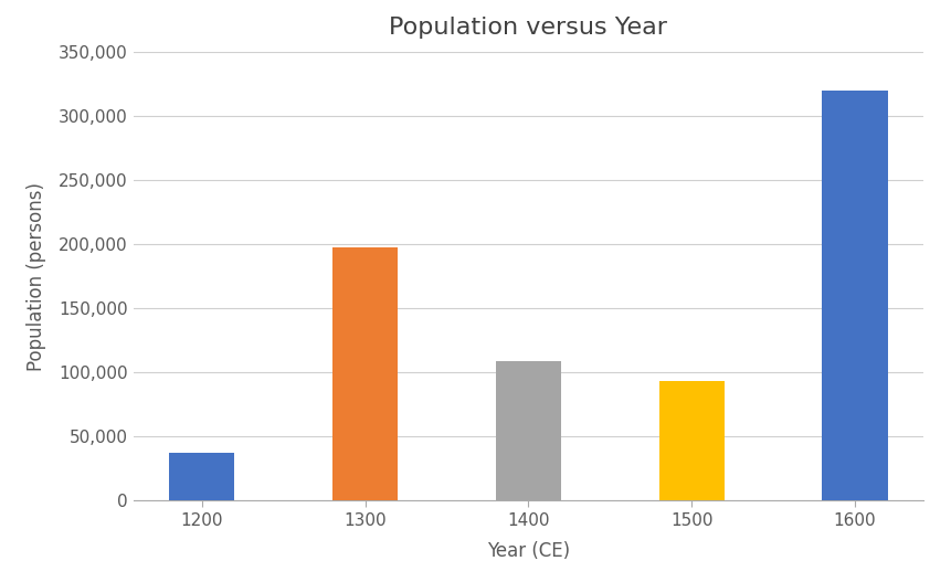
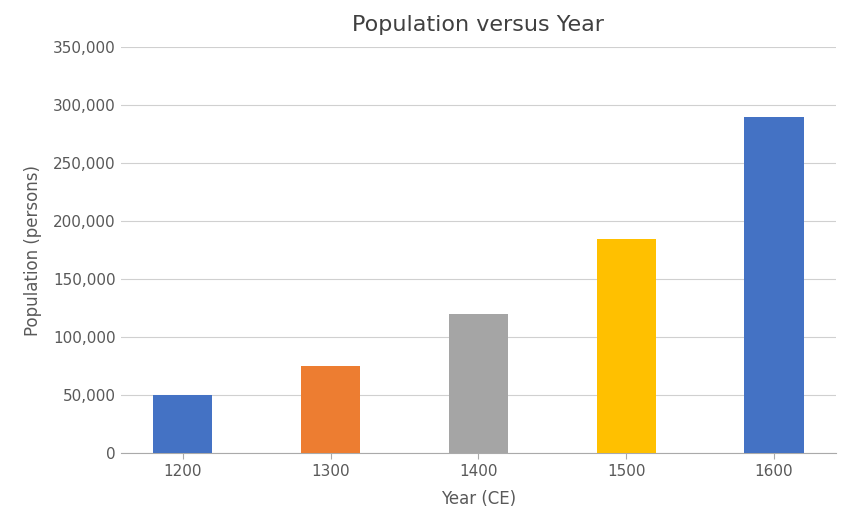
1200: 37,000 -> 50,000
1300: 198,000 -> 75,000
1400: 109,000 -> 120,000
1500: 93,000 -> 185,000
1600: 320,000 -> 290,000
